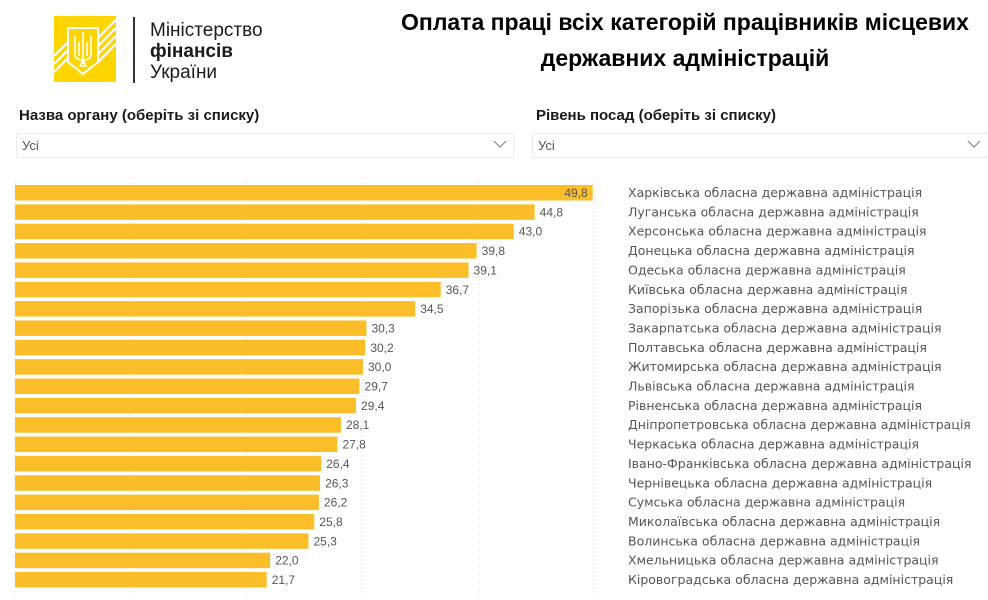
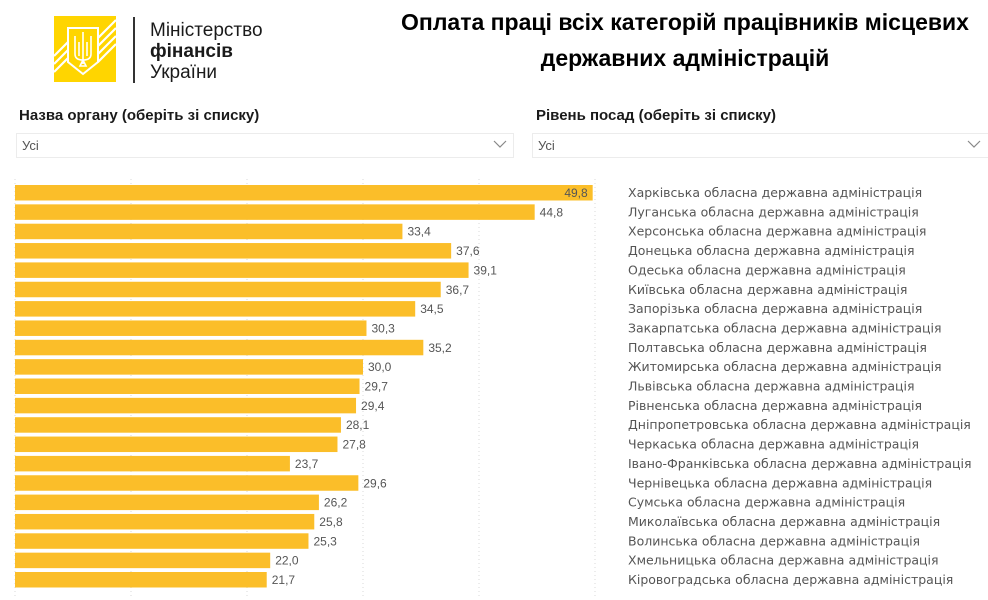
Херсонська обласна державна адміністрація: 43,0 -> 33,4
Донецька обласна державна адміністрація: 39,8 -> 37,6
Полтавська обласна державна адміністрація: 30,2 -> 35,2
Івано-Франківська обласна державна адміністрація: 26,4 -> 23,7
Чернівецька обласна державна адміністрація: 26,3 -> 29,6
